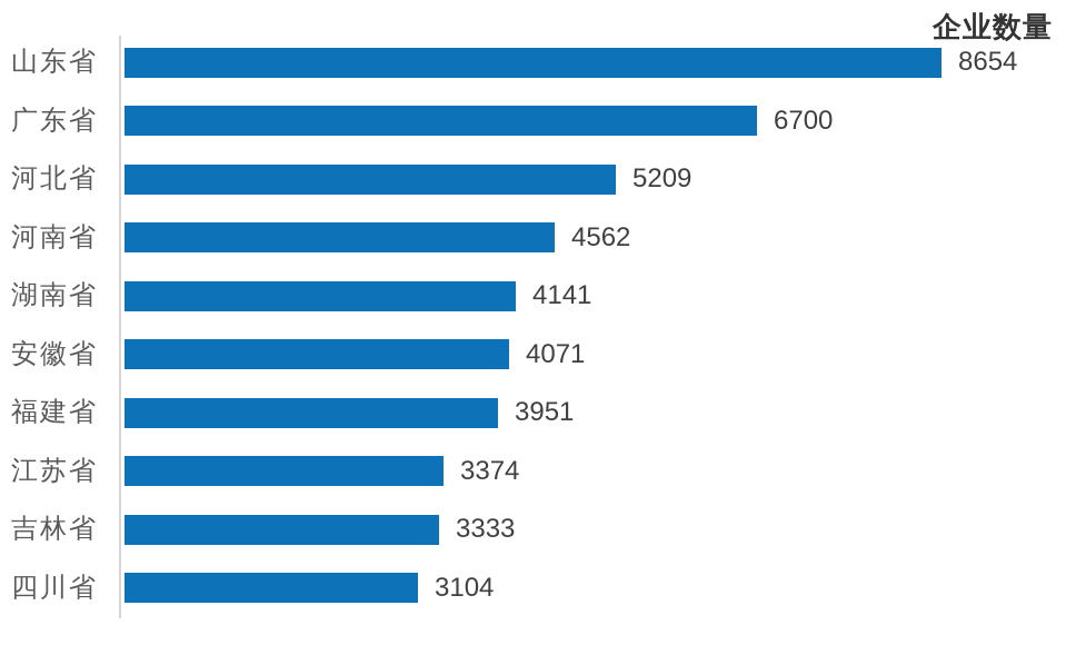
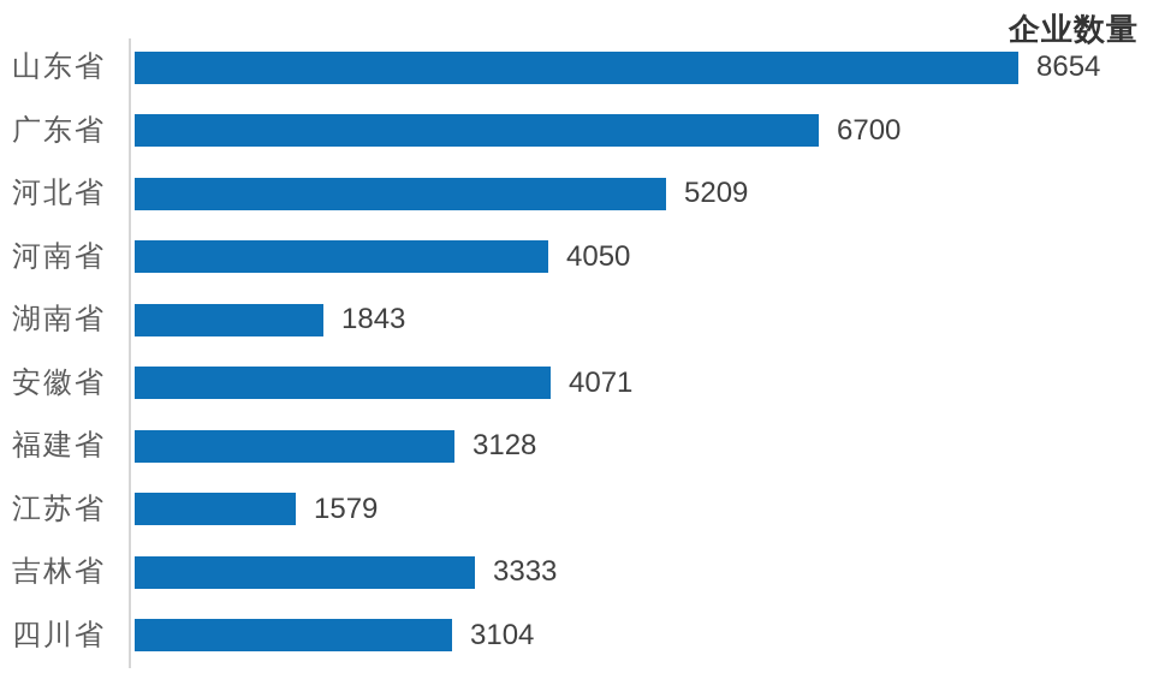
河南省: 4562 -> 4050
湖南省: 4141 -> 1843
福建省: 3951 -> 3128
江苏省: 3374 -> 1579
